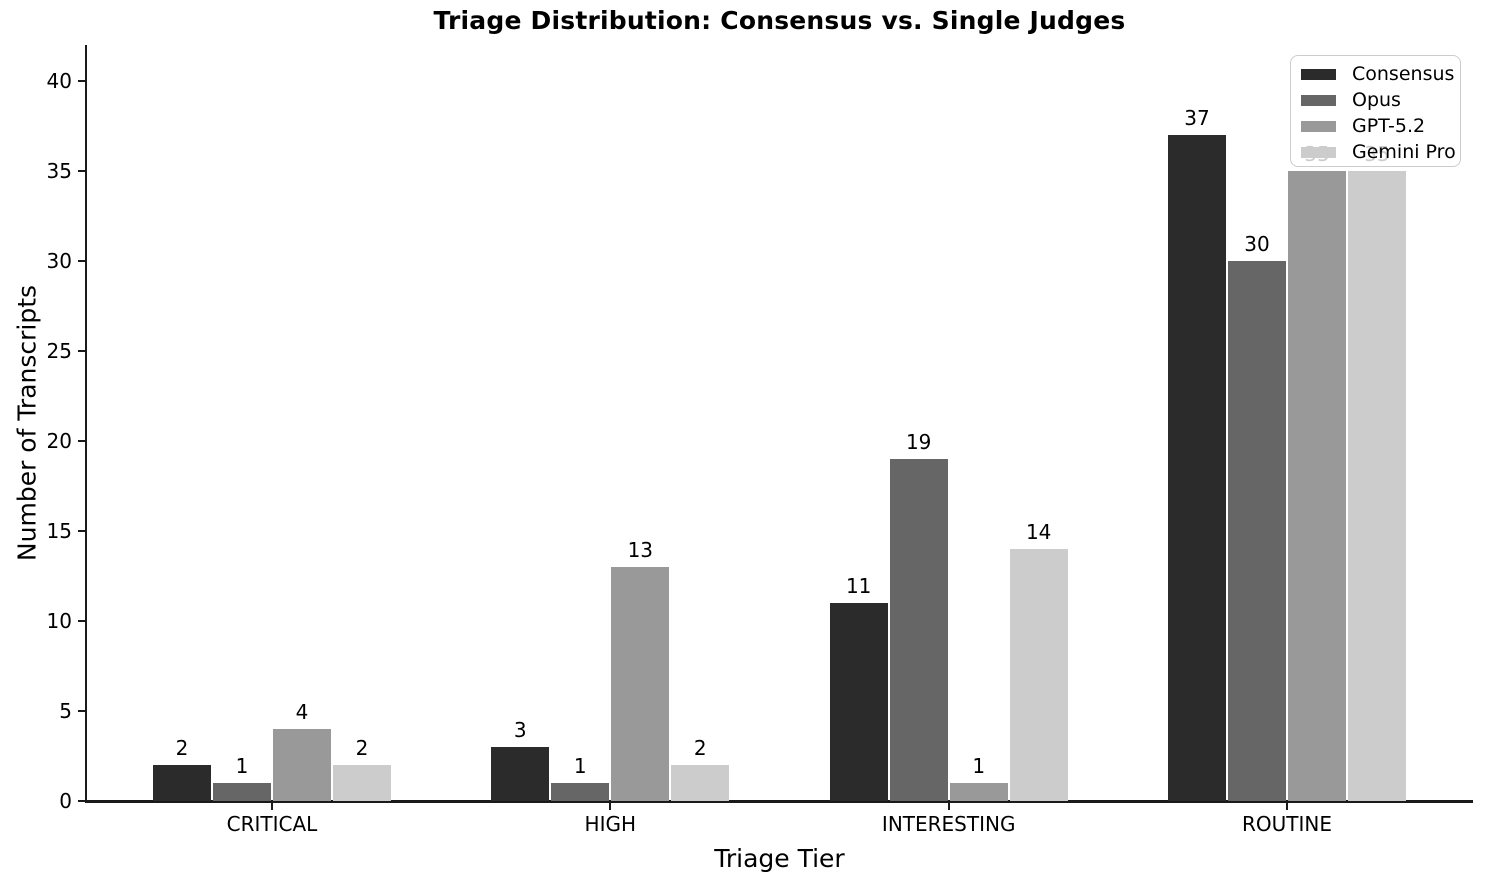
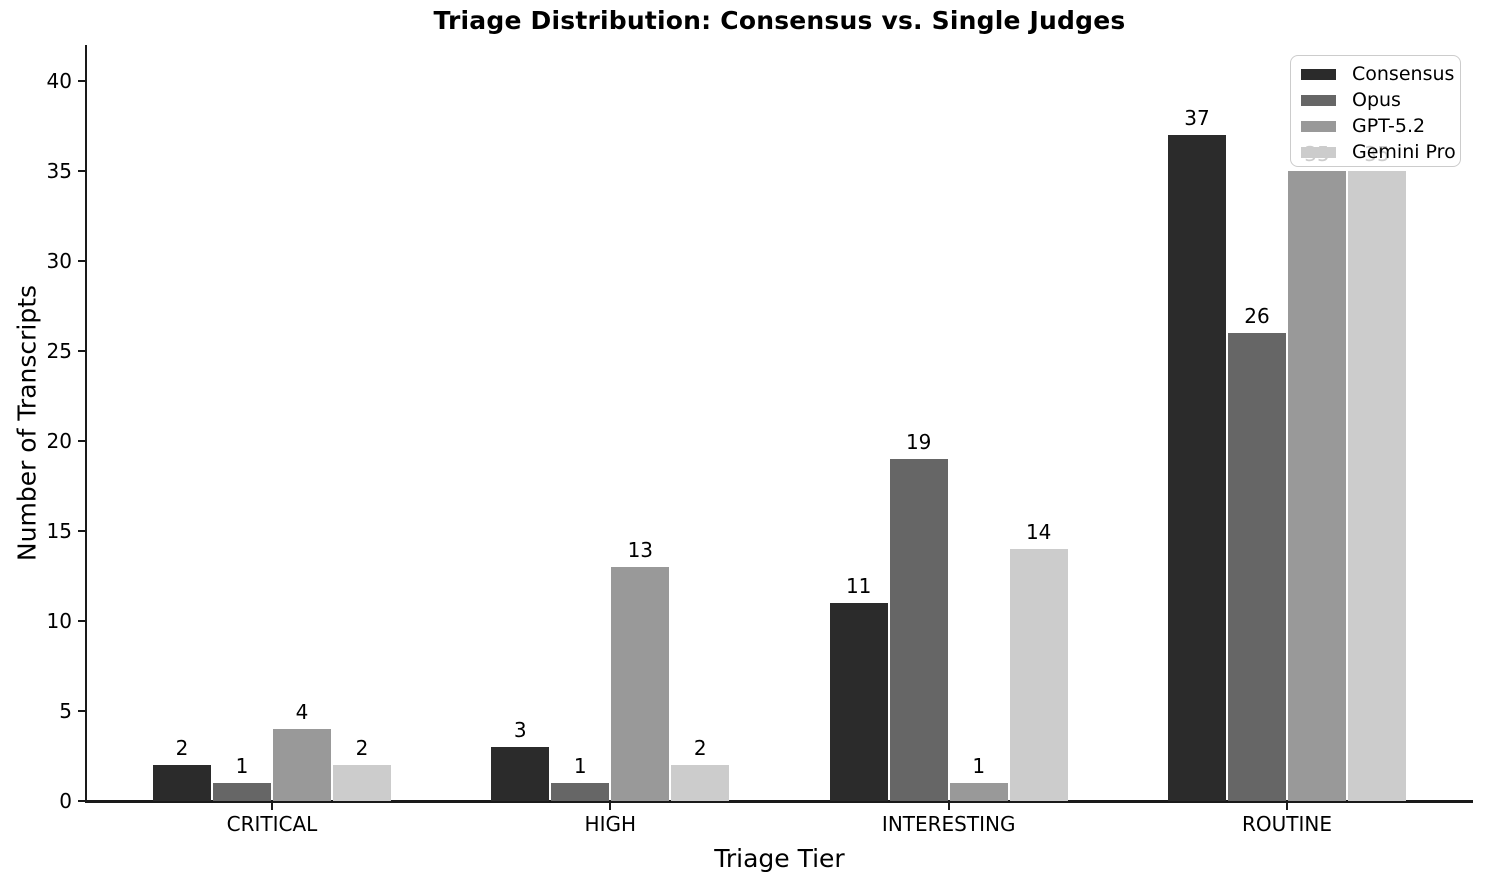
Opus/ROUTINE: 30 -> 26
